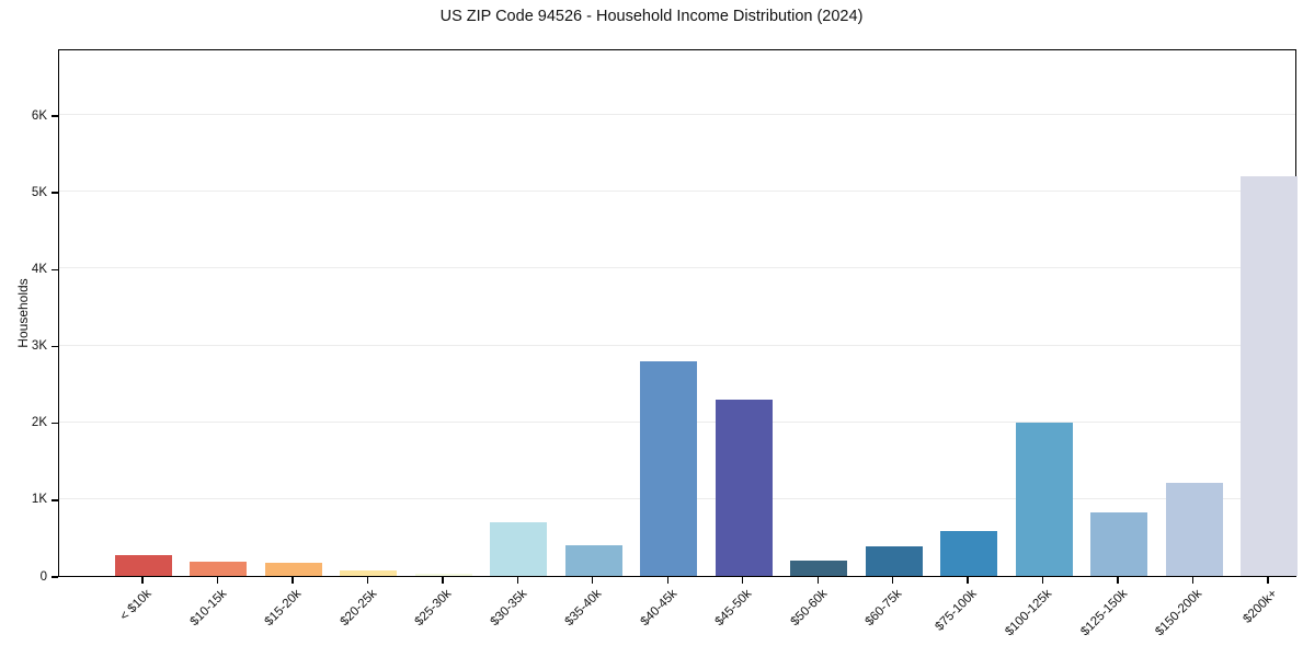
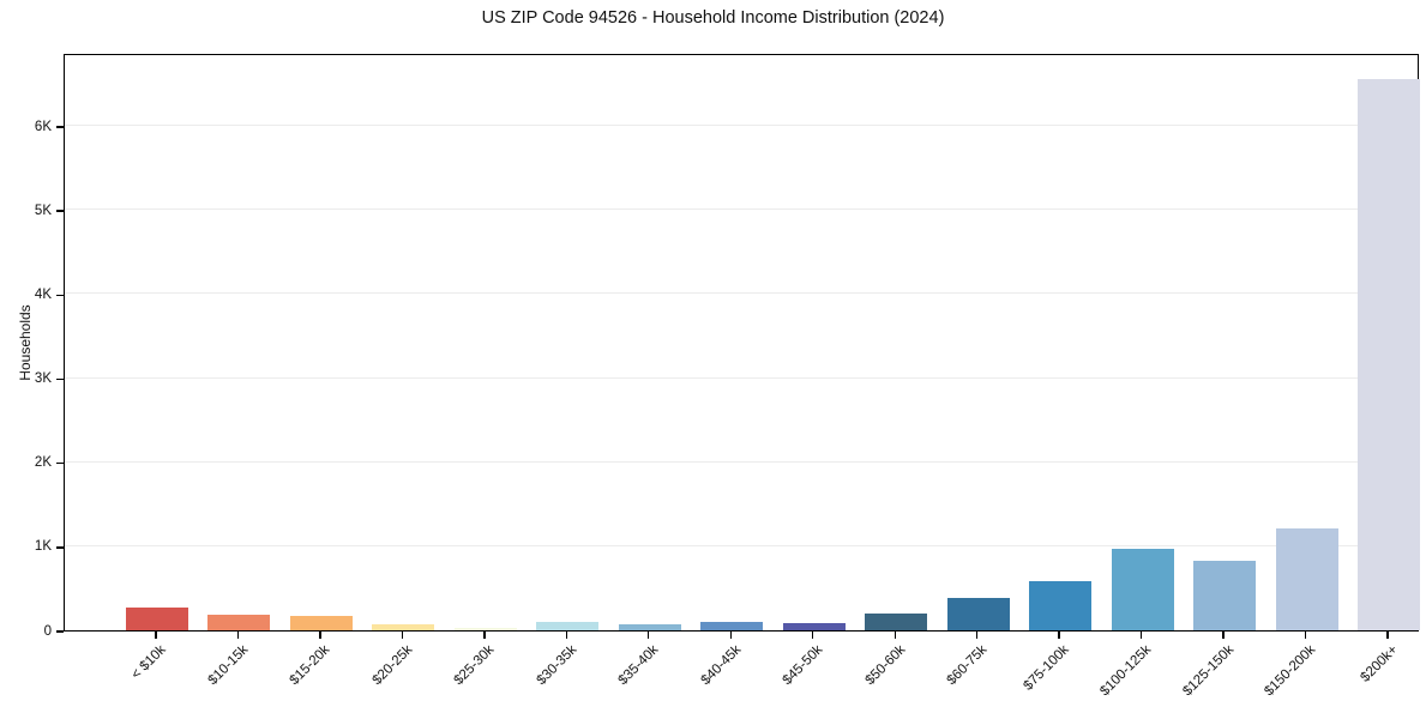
$30-35k: 0.7K -> 0.1K
$35-40k: 0.4K -> 0.1K
$40-45k: 2.8K -> 0.1K
$45-50k: 2.3K -> 0.1K
$100-125k: 2.0K -> 1.0K
$200k+: 5.2K -> 6.6K
